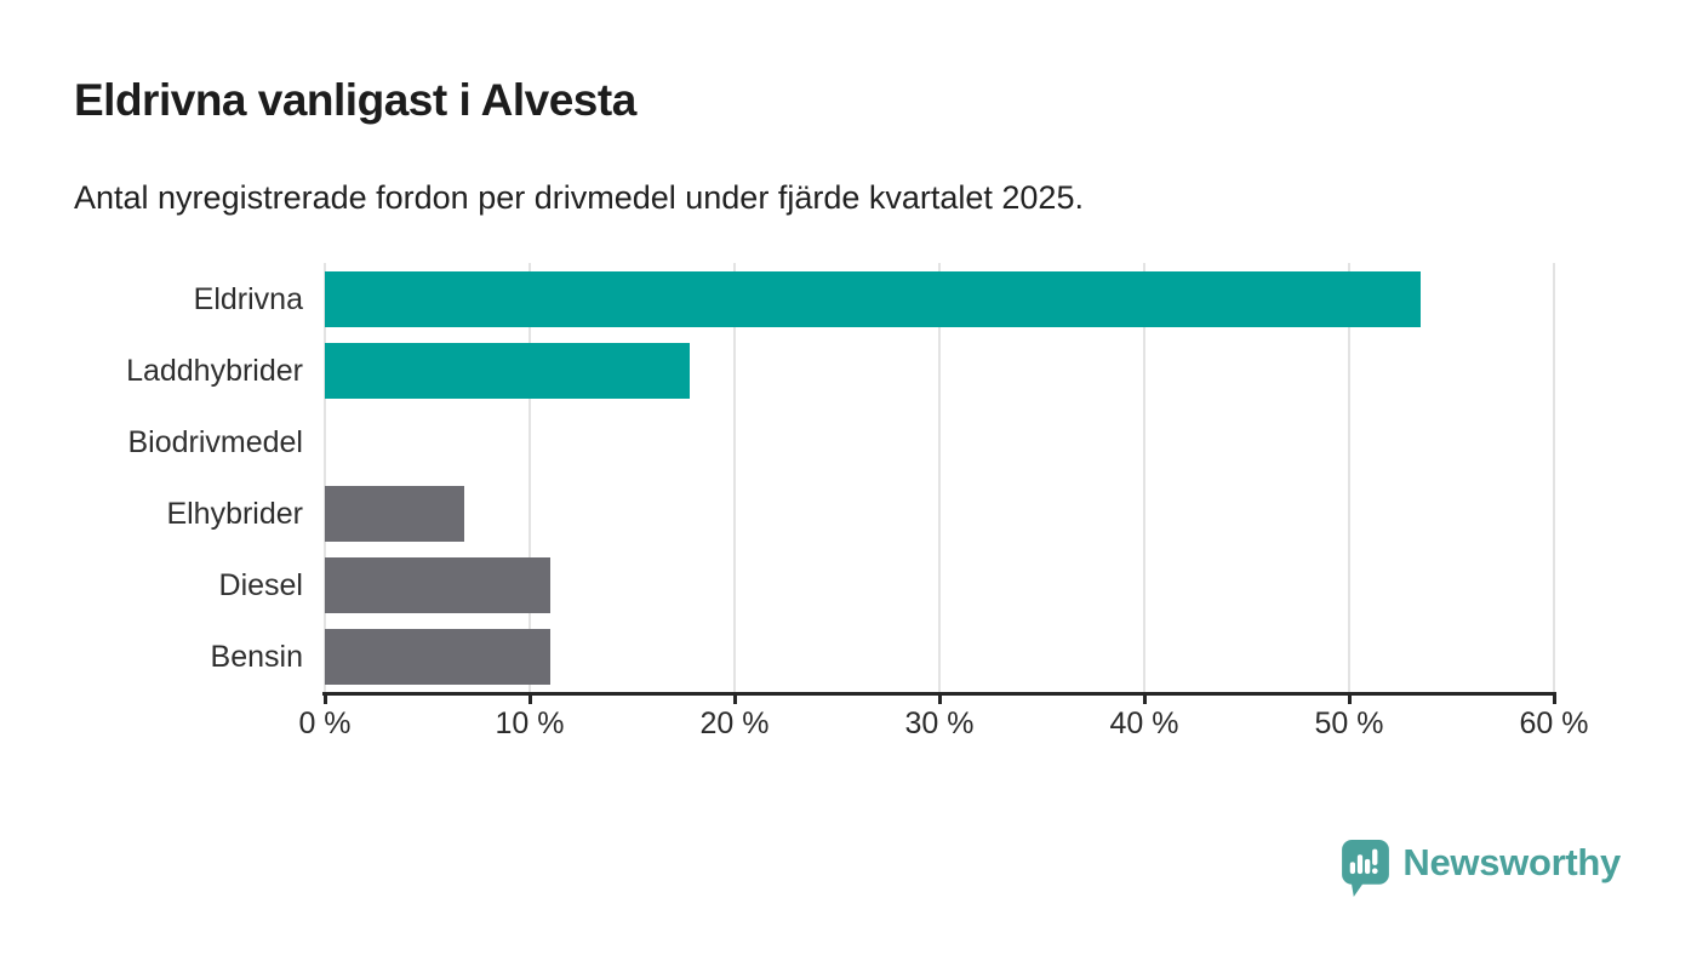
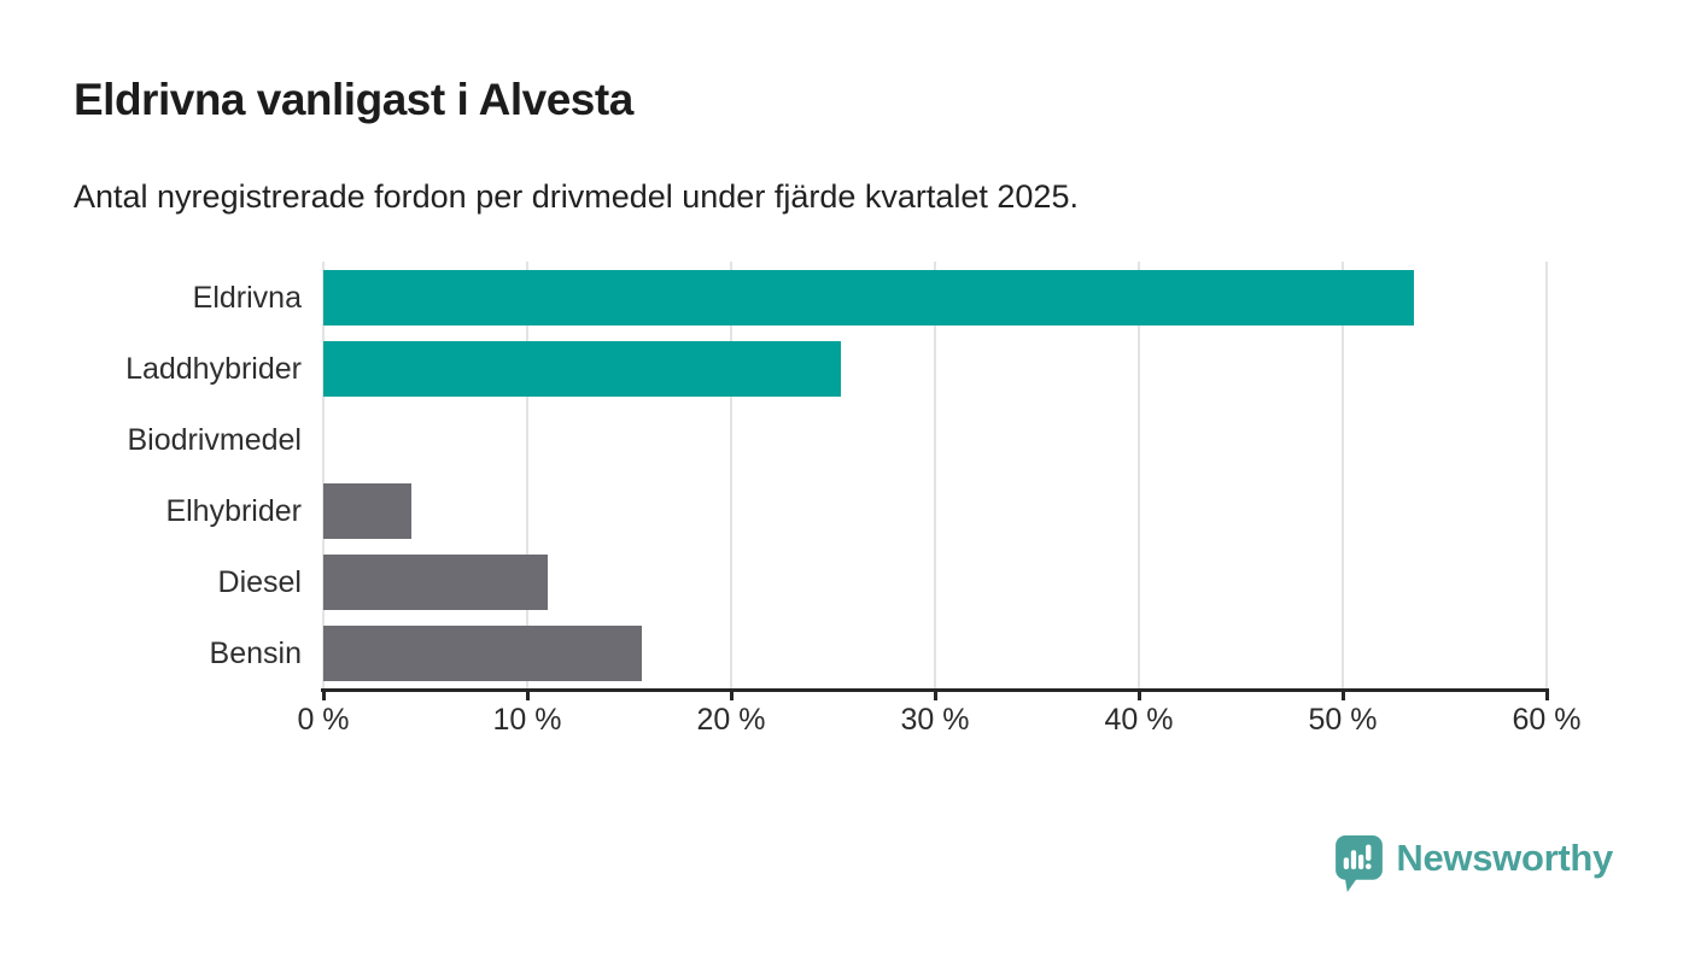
Laddhybrider: 17.8% -> 25.4%
Elhybrider: 6.8% -> 4.3%
Bensin: 11.0% -> 15.6%
